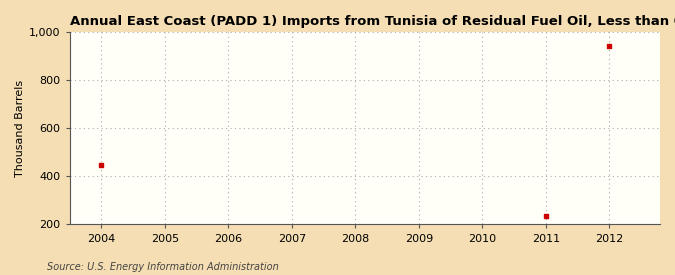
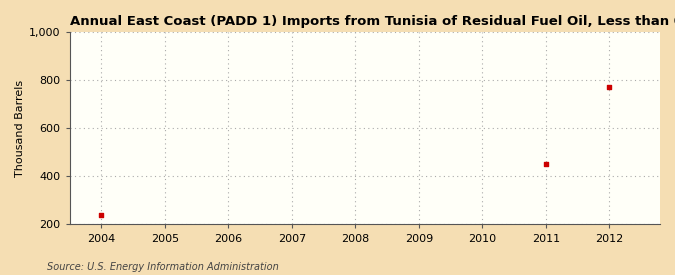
2004: 449 -> 240
2011: 237 -> 450
2012: 940 -> 770
